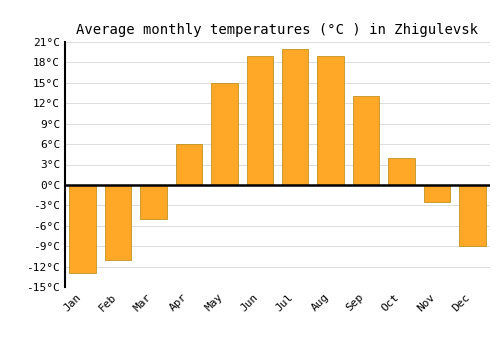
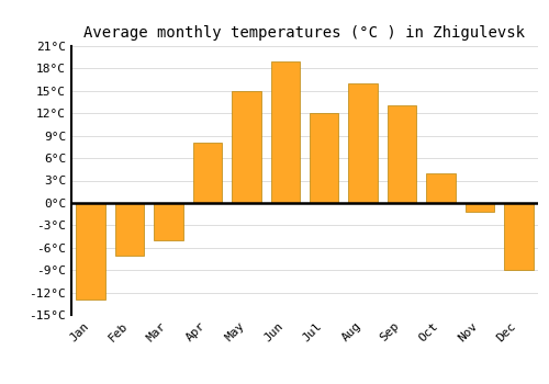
Feb: -11.0°C -> -7.0°C
Apr: 6.0°C -> 8.0°C
Jul: 20.0°C -> 12.0°C
Aug: 19.0°C -> 16.0°C
Nov: -2.5°C -> -1.2°C
